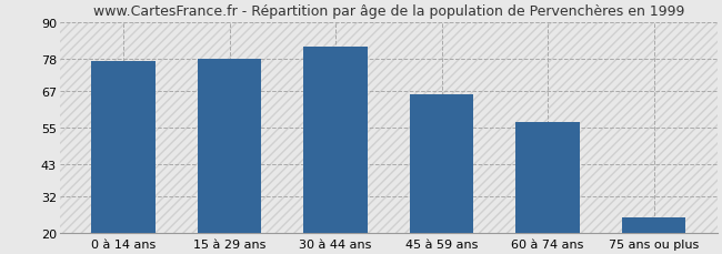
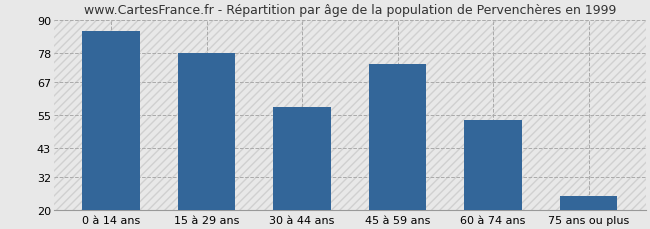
0 à 14 ans: 77 -> 86
30 à 44 ans: 82 -> 58
45 à 59 ans: 66 -> 74
60 à 74 ans: 57 -> 53
